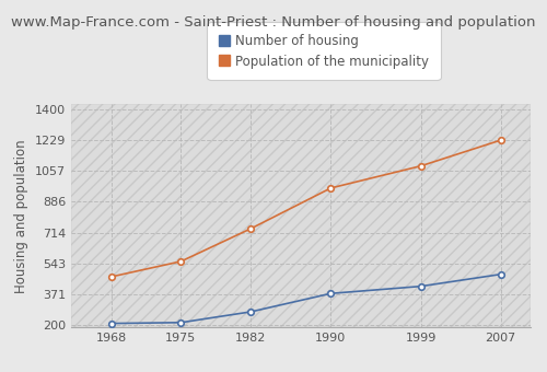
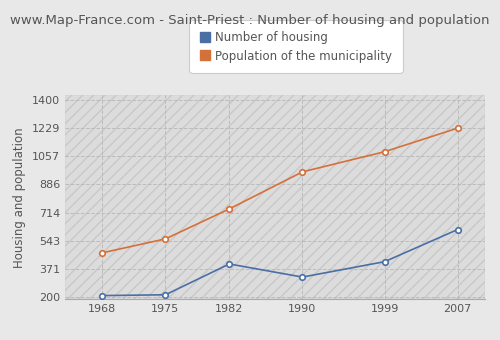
Number of housing/1982: 270 -> 400
Number of housing/1990: 370 -> 320
Number of housing/2007: 480 -> 610
